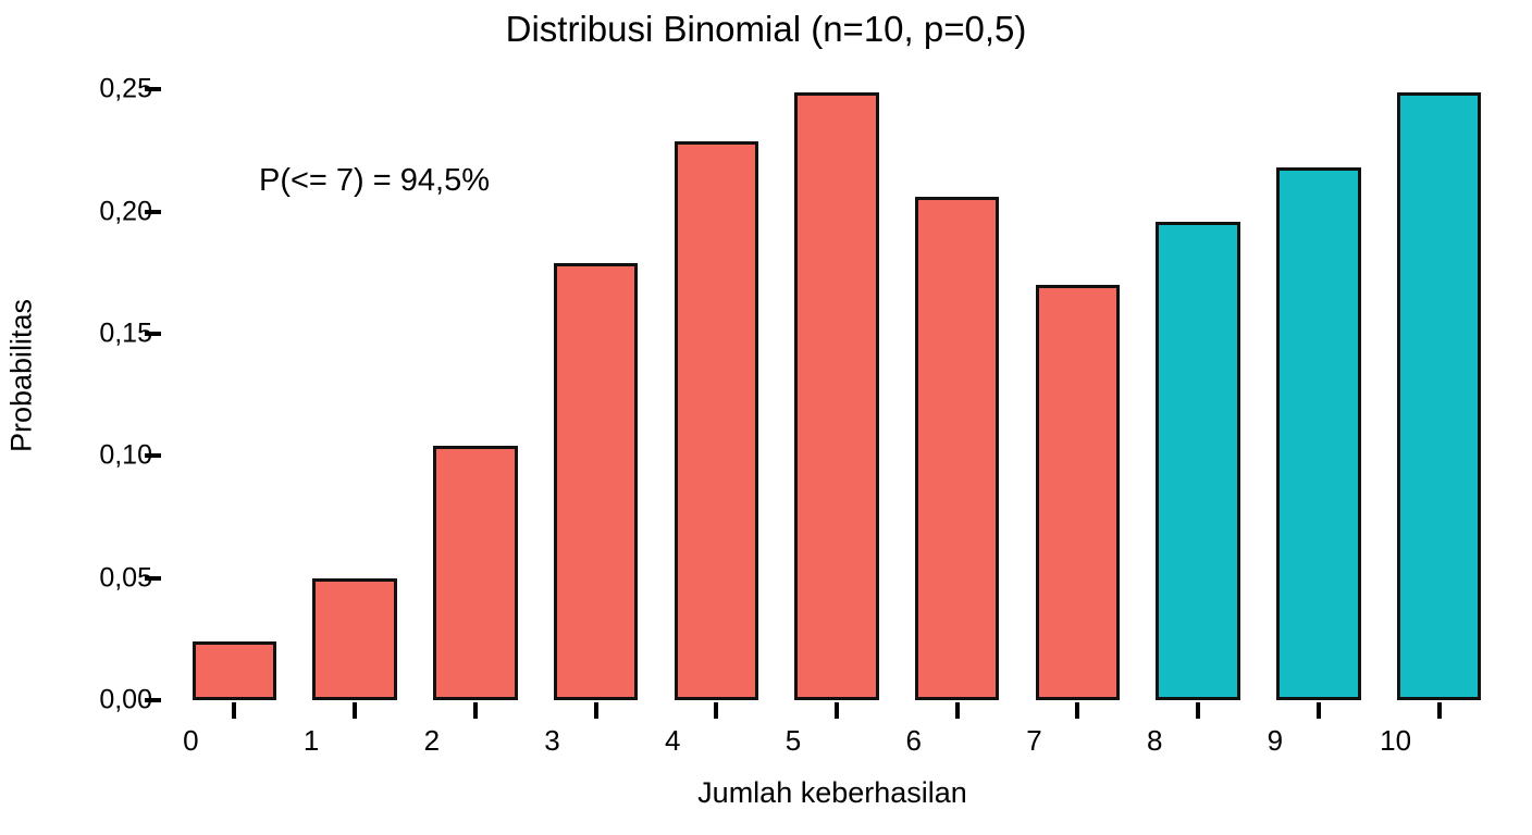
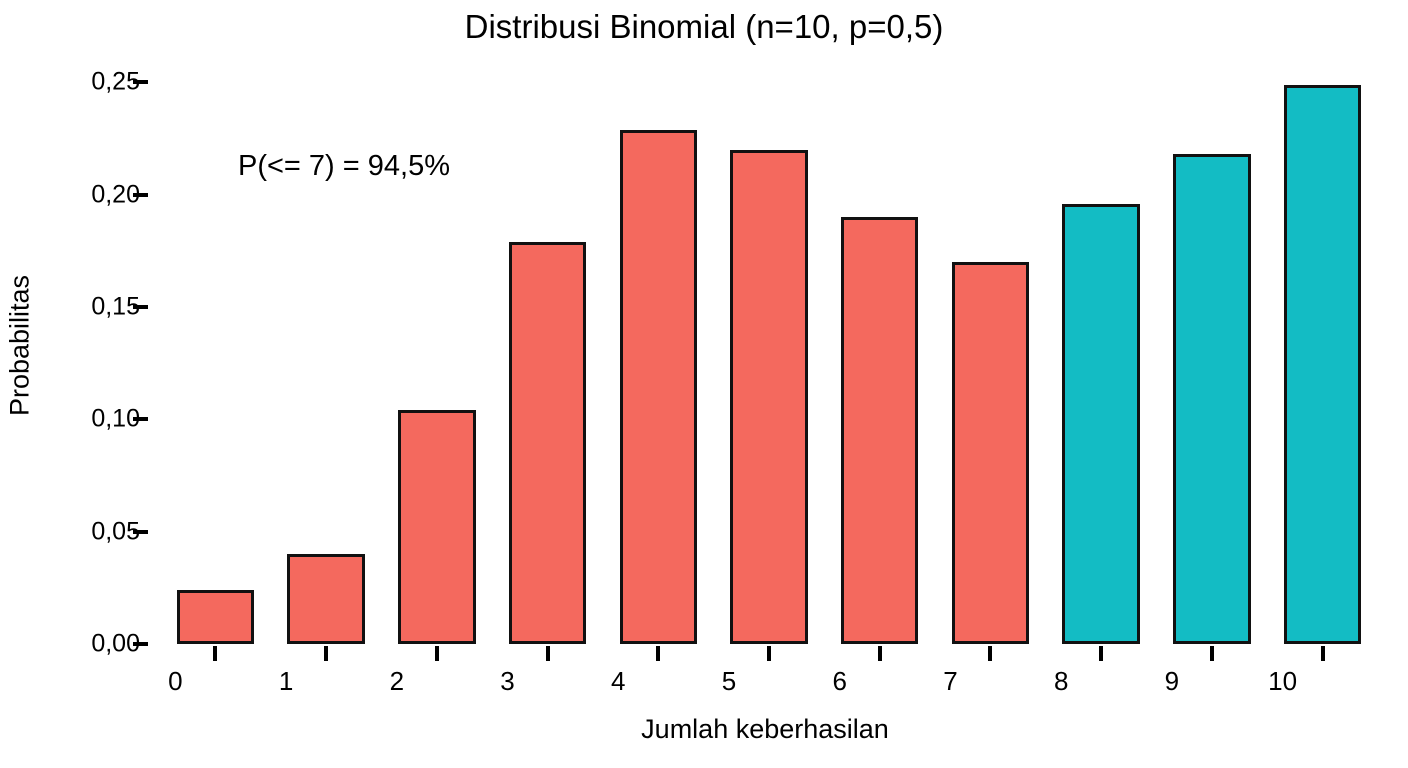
1: 0,05 -> 0,04
5: 0,25 -> 0,22
6: 0,21 -> 0,19
